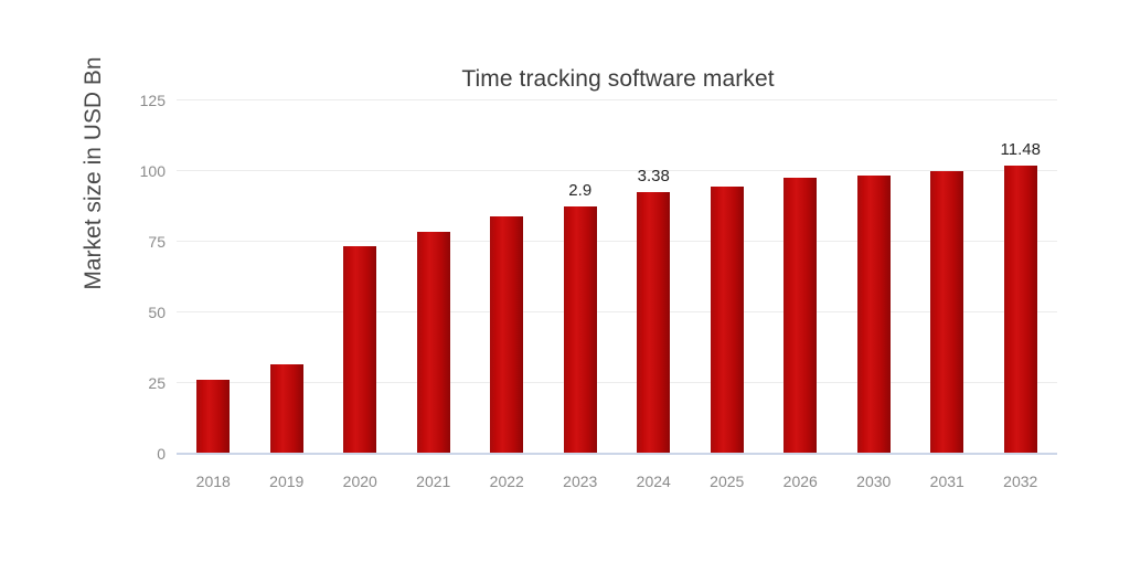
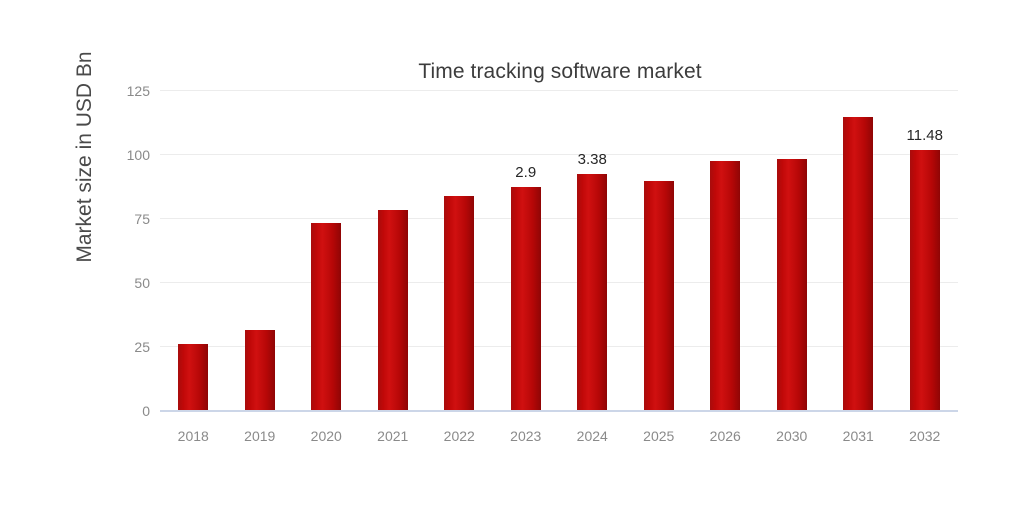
2025: 94 -> 90
2031: 100 -> 115
